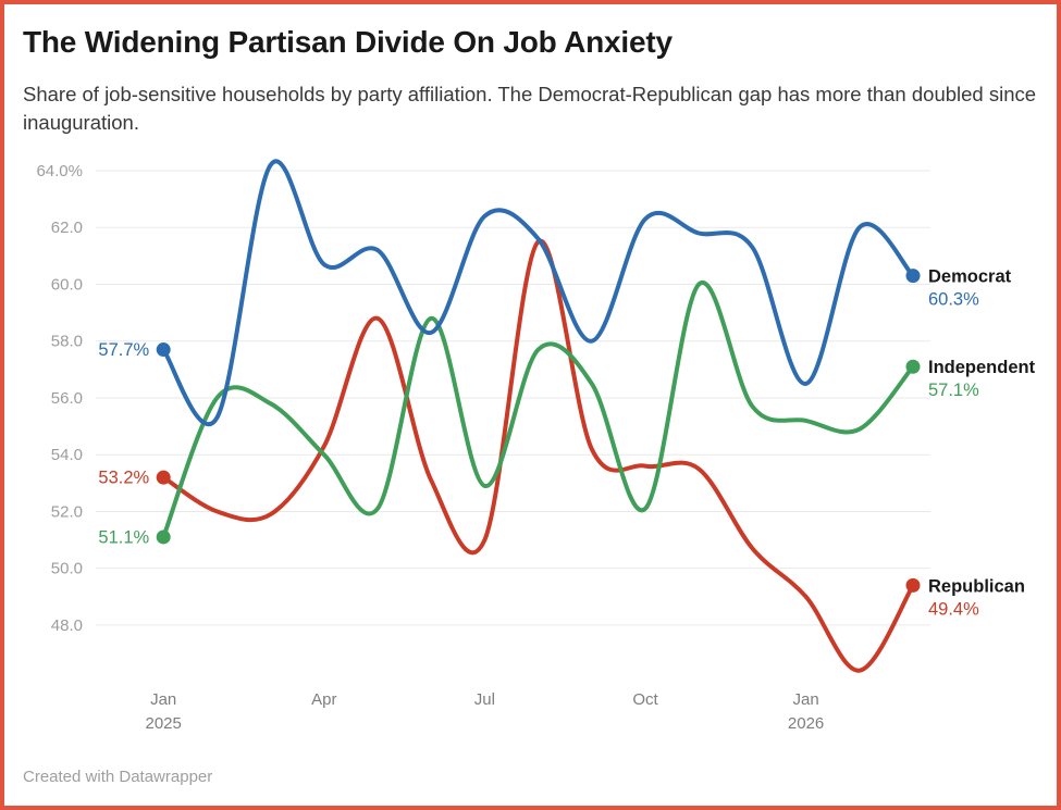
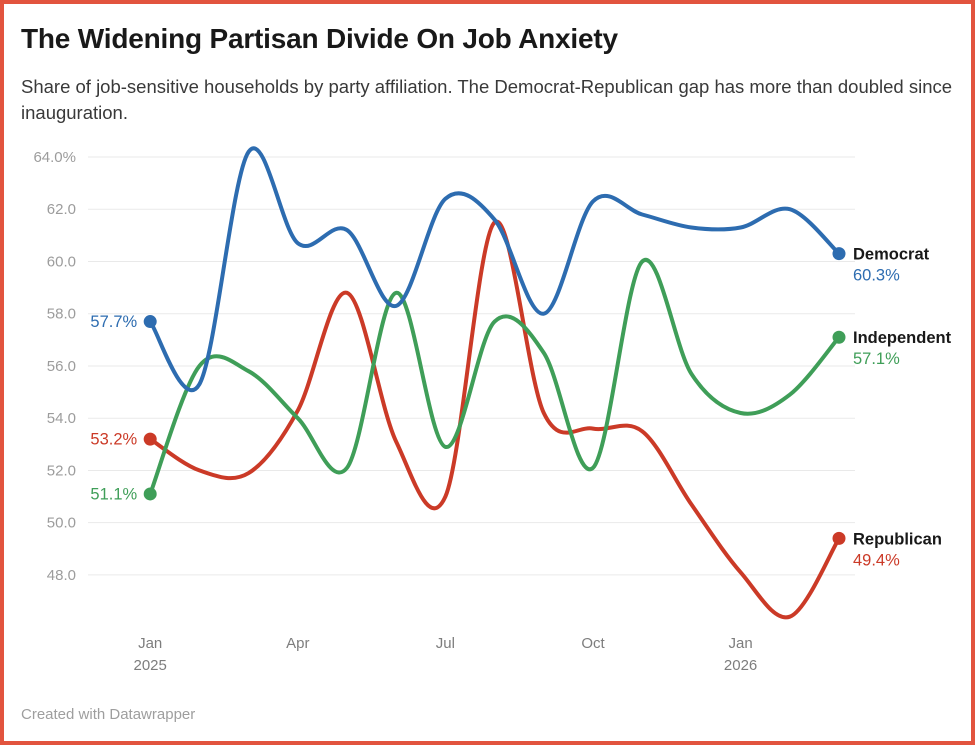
Democrat/Jan 2026: 56.5% -> 61.3%
Independent/Jan 2026: 55.2% -> 54.2%
Republican/Jan 2026: 49.0% -> 48.1%
